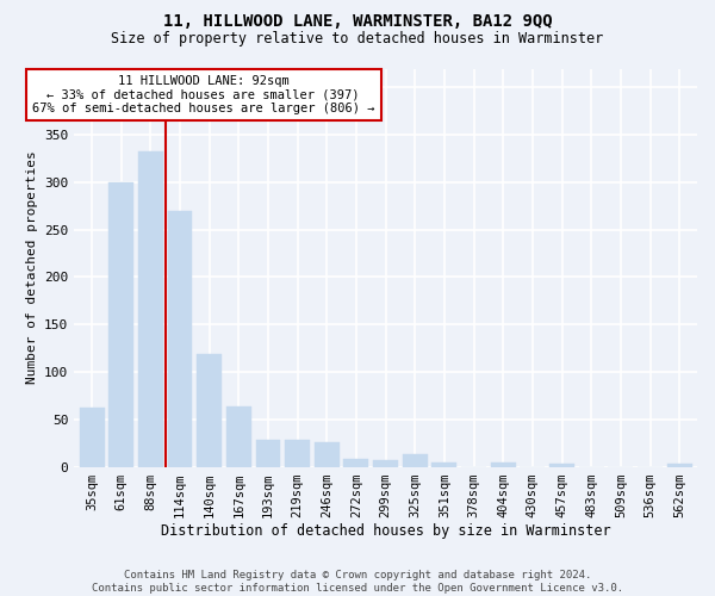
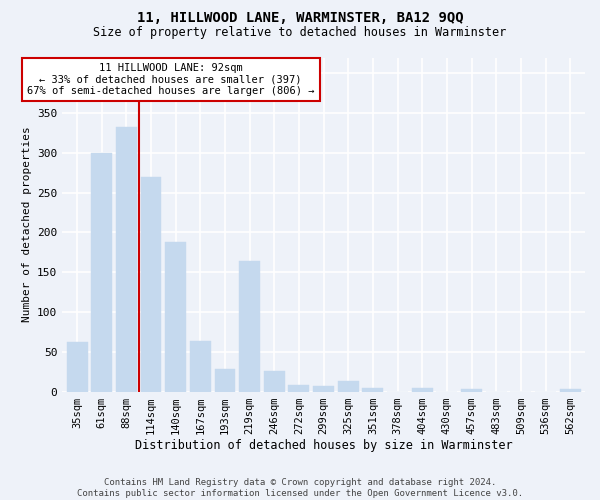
140sqm: 119 -> 188
219sqm: 28 -> 164
